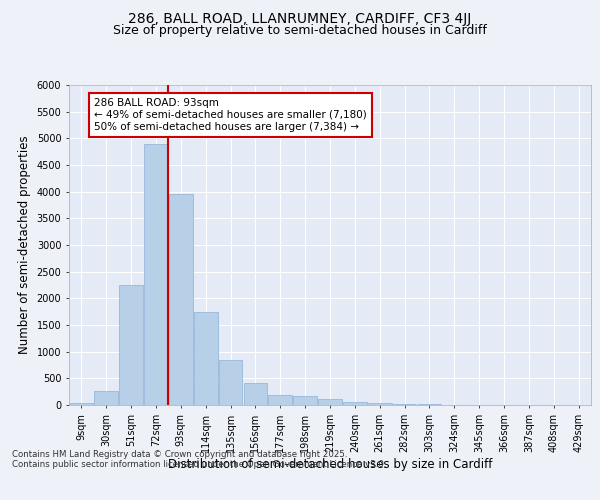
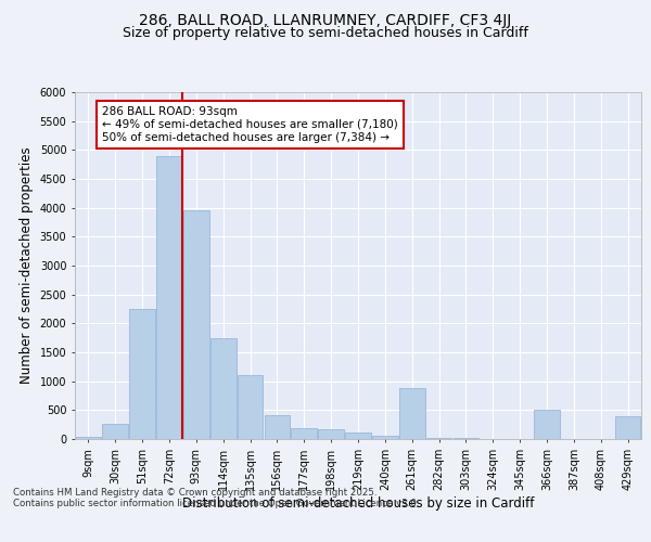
135sqm: 850 -> 1100
261sqm: 40 -> 880
366sqm: 0 -> 500
429sqm: 0 -> 400
